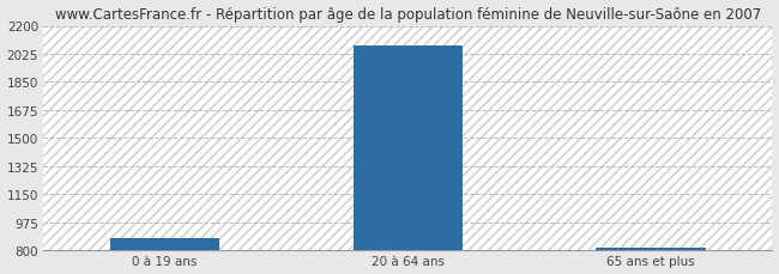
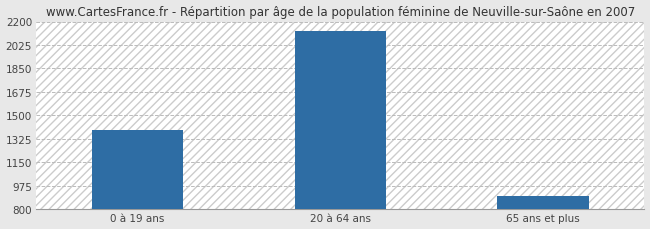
0 à 19 ans: 880 -> 1390
20 à 64 ans: 2080 -> 2130
65 ans et plus: 820 -> 900
